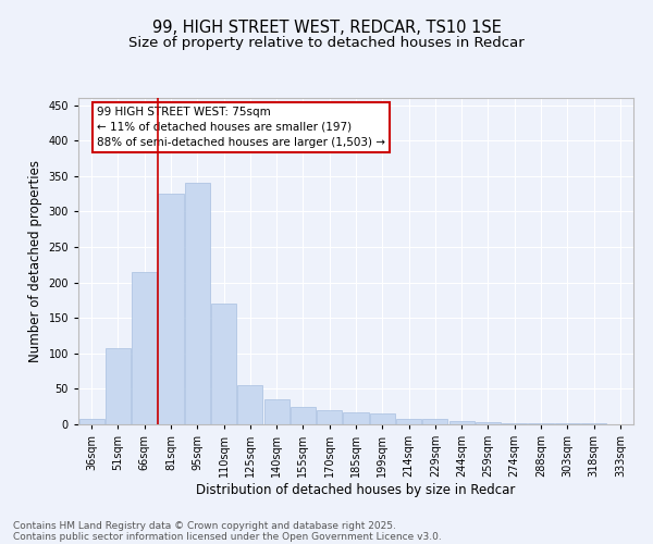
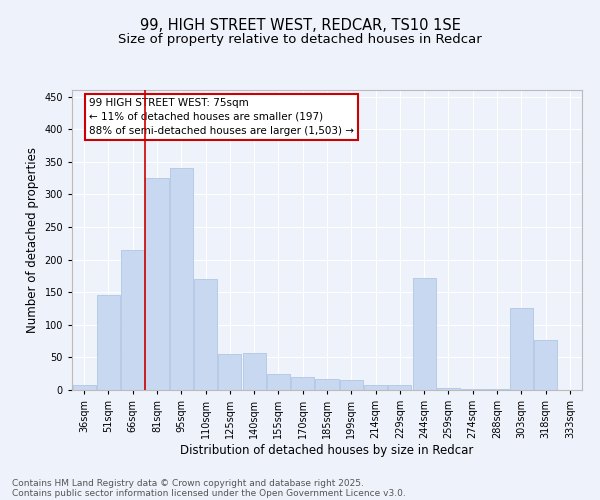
51sqm: 107 -> 146
140sqm: 35 -> 56
244sqm: 5 -> 172
303sqm: 1 -> 126
318sqm: 1 -> 76
